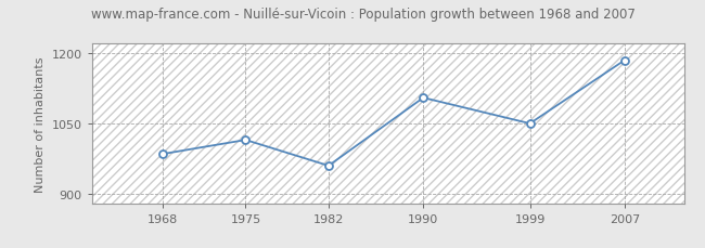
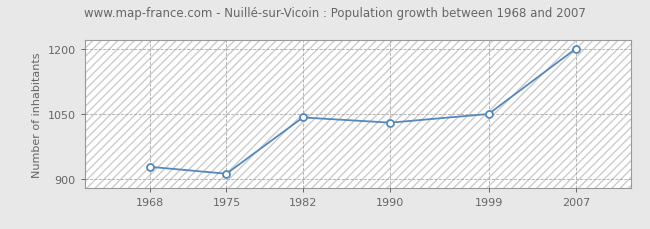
1968: 985 -> 928
1975: 1015 -> 912
1982: 960 -> 1042
1990: 1105 -> 1030
2007: 1185 -> 1201
